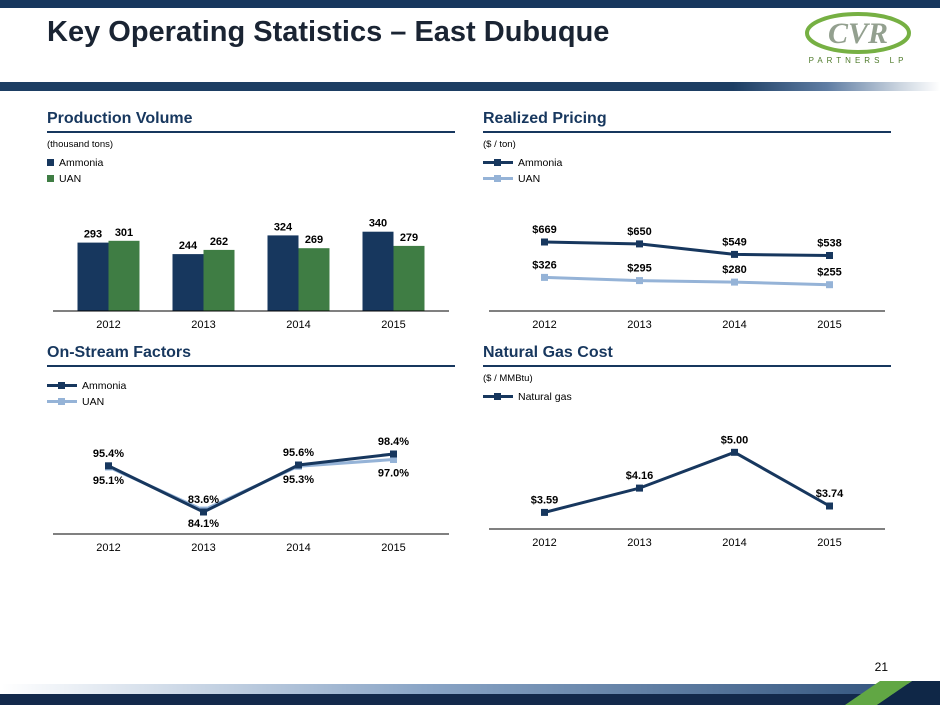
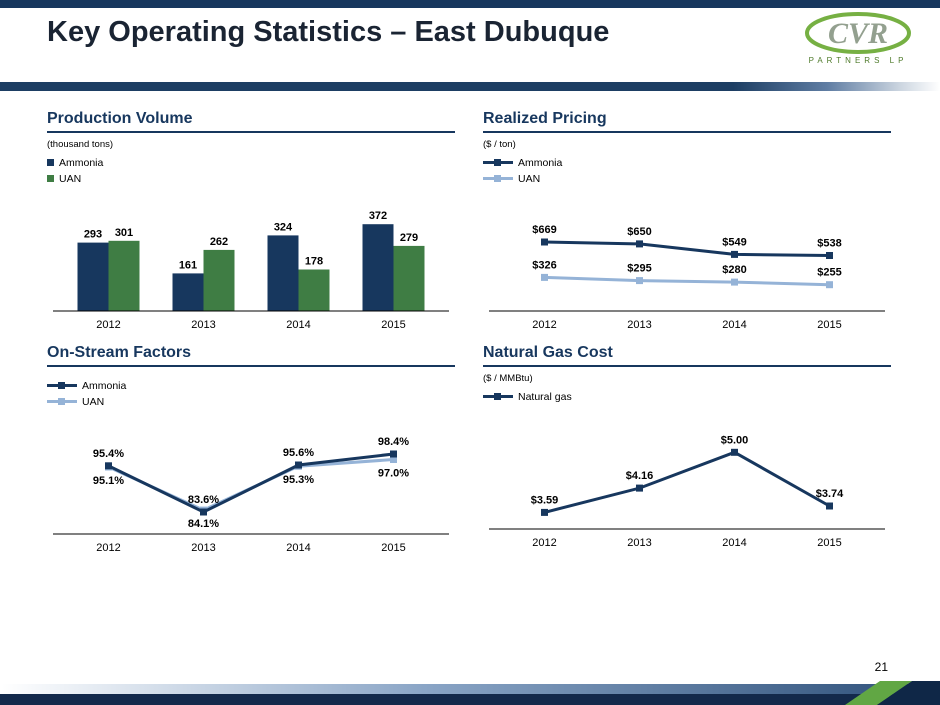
Production Volume/Ammonia/2013: 244 -> 161
Production Volume/UAN/2014: 269 -> 178
Production Volume/Ammonia/2015: 340 -> 372
